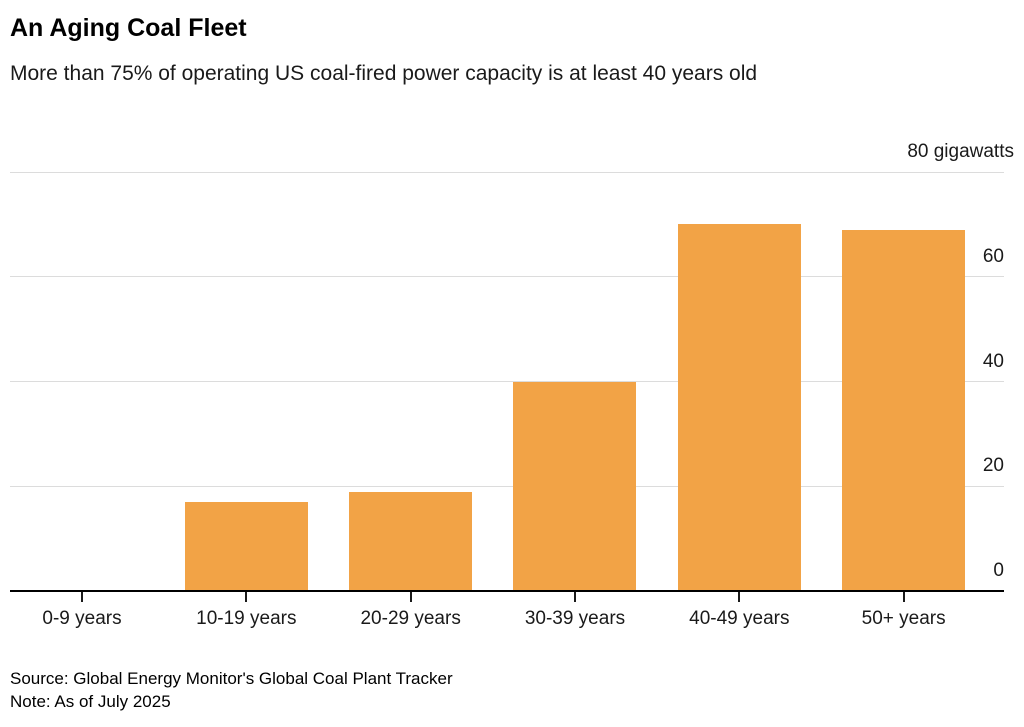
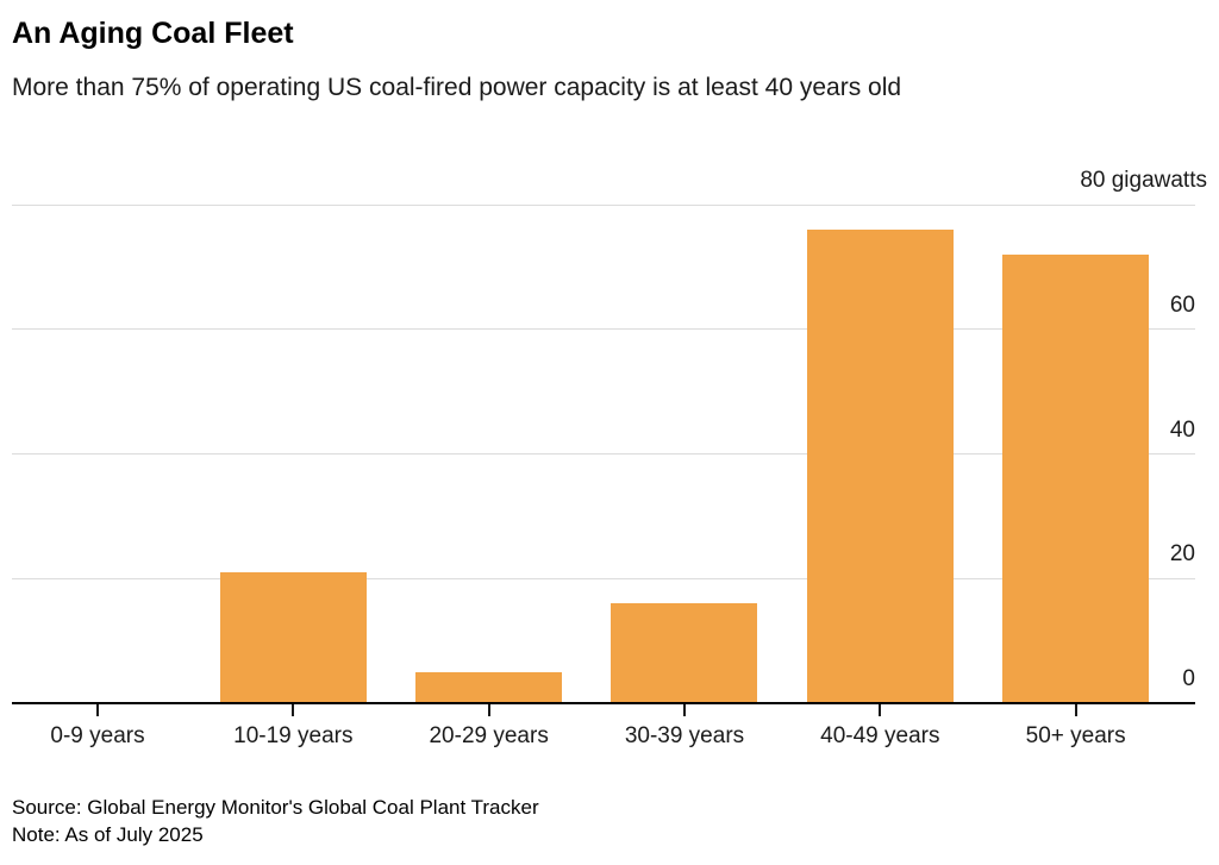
10-19 years: 17 -> 21
20-29 years: 19 -> 5
30-39 years: 40 -> 16
40-49 years: 70 -> 76
50+ years: 69 -> 72
